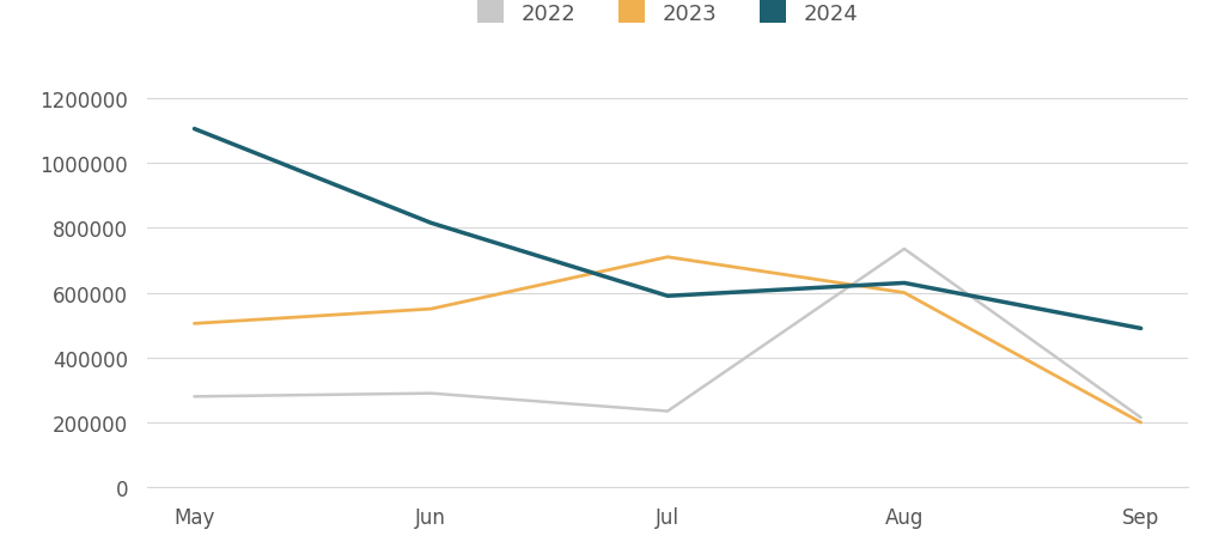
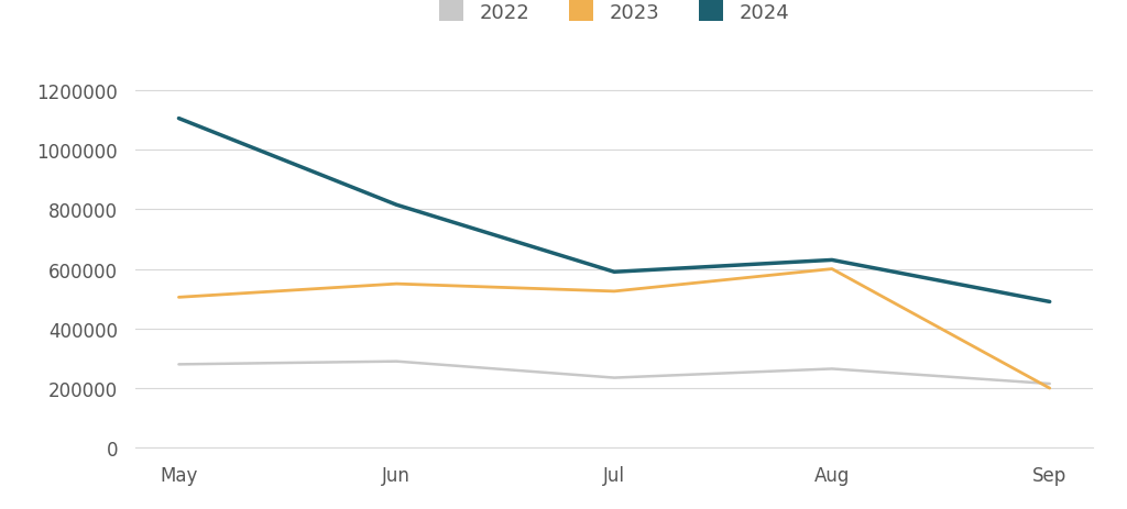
2023/Jul: 710000 -> 525000
2022/Aug: 735000 -> 265000
